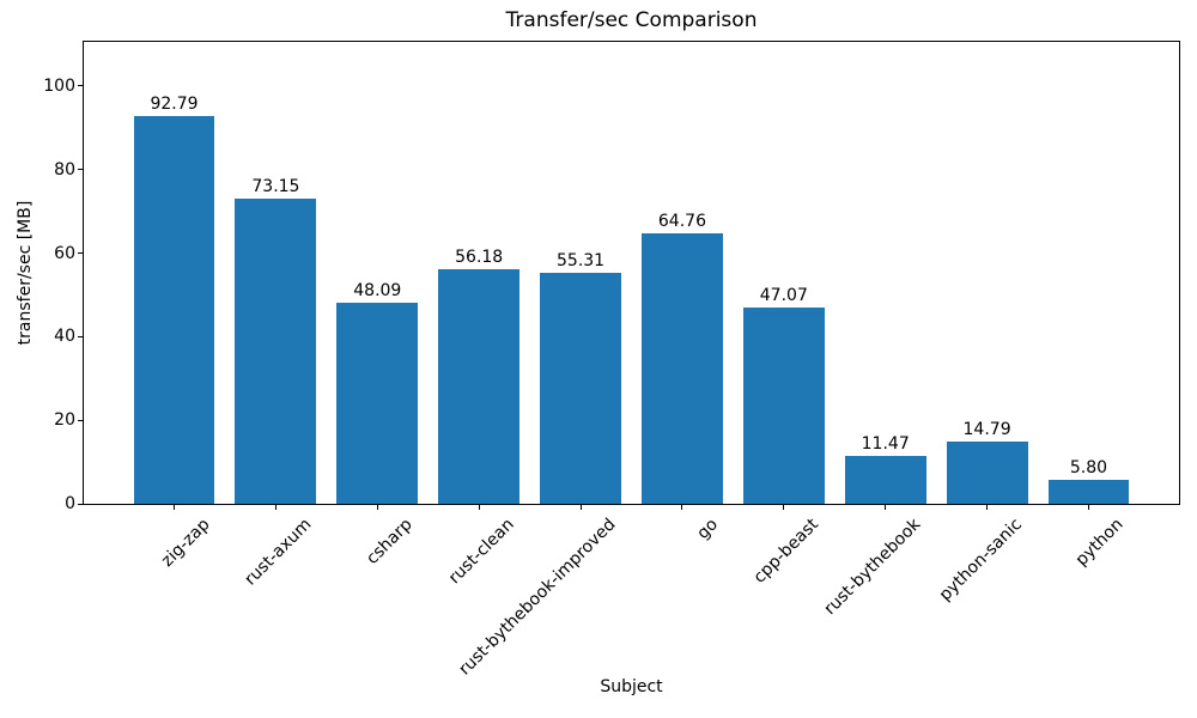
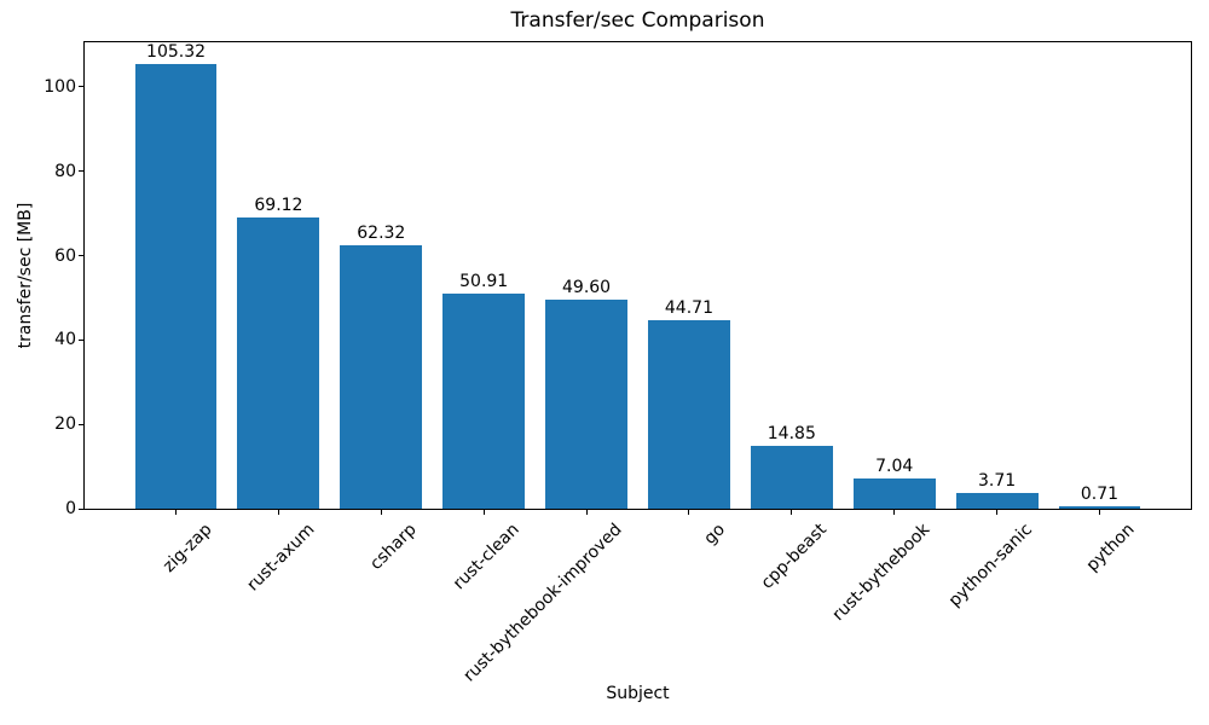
zig-zap: 92.79 -> 105.32
rust-axum: 73.15 -> 69.12
csharp: 48.09 -> 62.32
rust-clean: 56.18 -> 50.91
rust-bythebook-improved: 55.31 -> 49.60
go: 64.76 -> 44.71
cpp-beast: 47.07 -> 14.85
rust-bythebook: 11.47 -> 7.04
python-sanic: 14.79 -> 3.71
python: 5.80 -> 0.71
